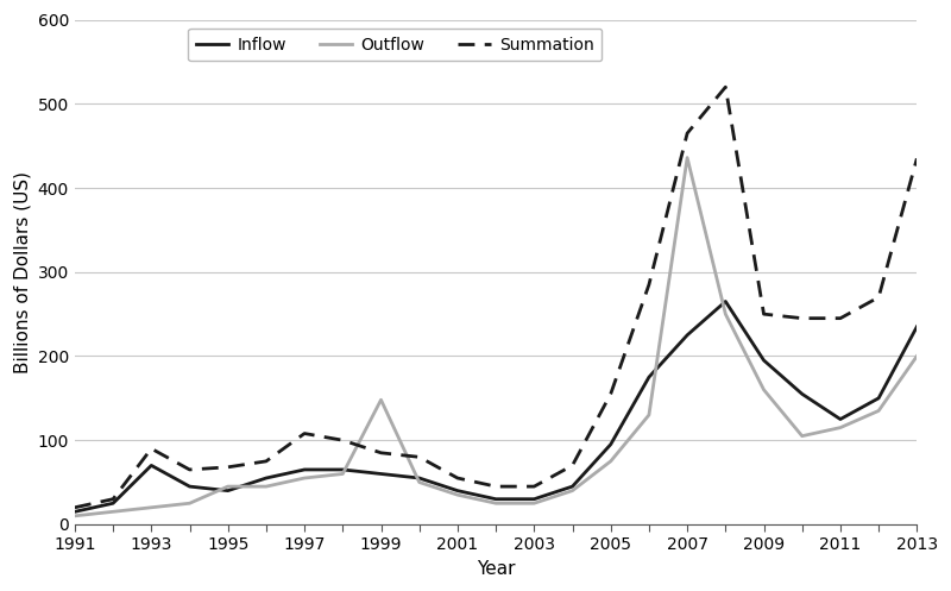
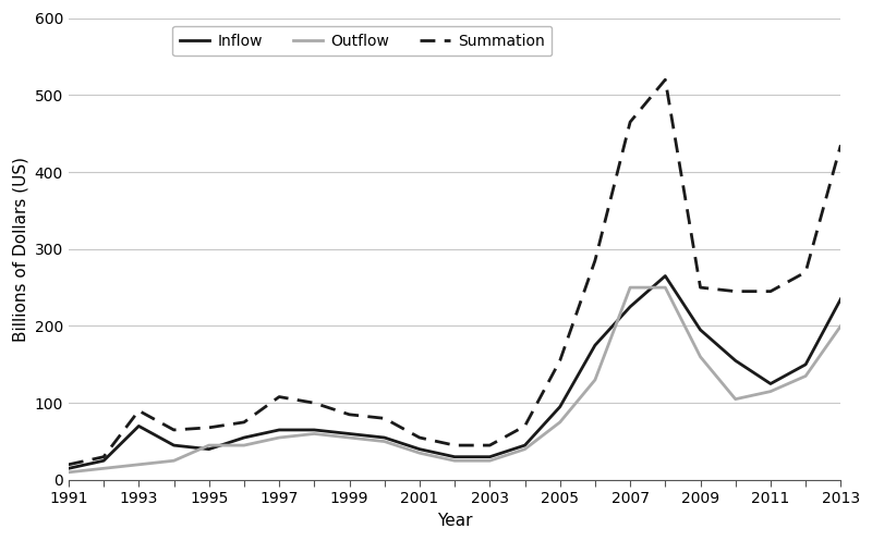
Outflow/1999: 148 -> 55
Outflow/2007: 436 -> 250
